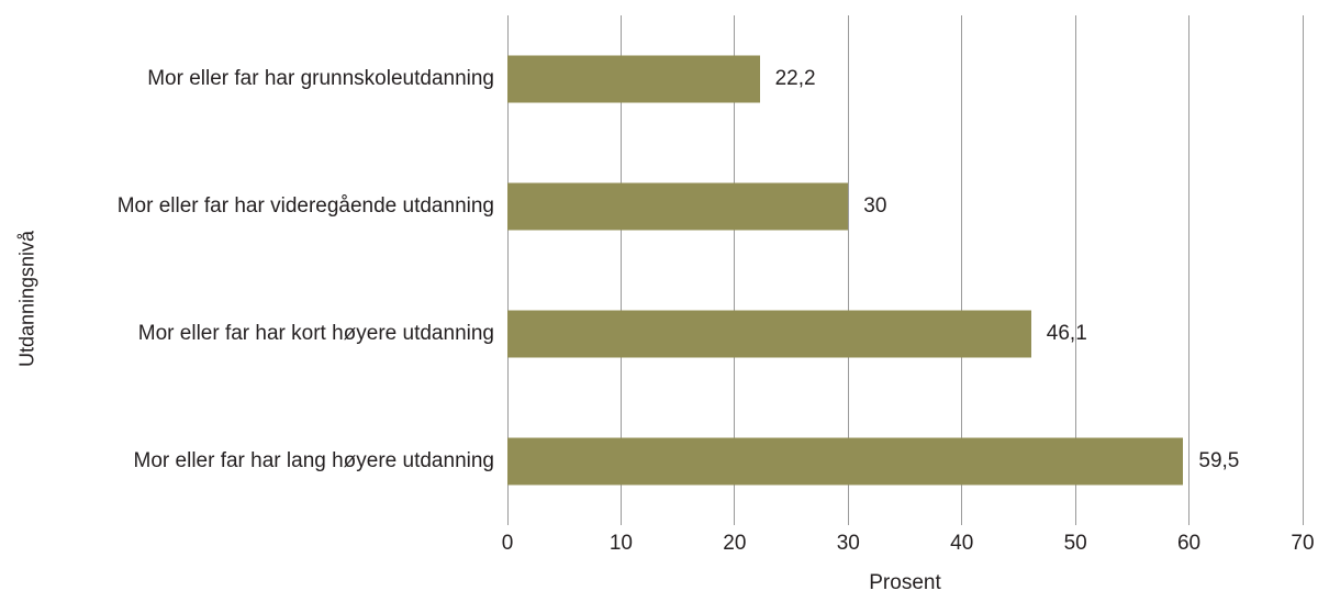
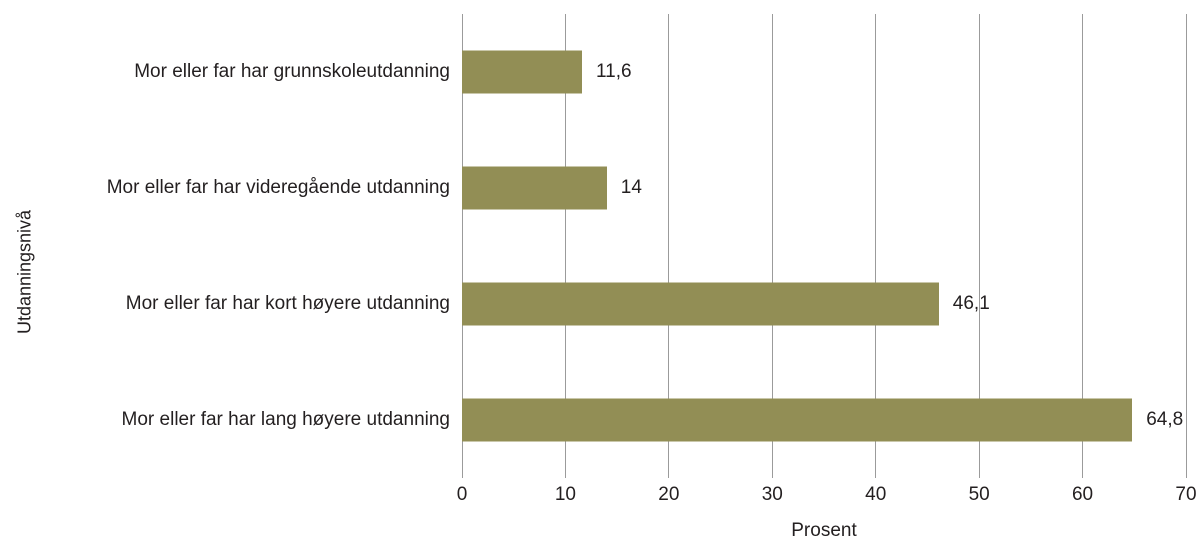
Mor eller far har grunnskoleutdanning: 22,2 -> 11,6
Mor eller far har videregående utdanning: 30 -> 14
Mor eller far har lang høyere utdanning: 59,5 -> 64,8
